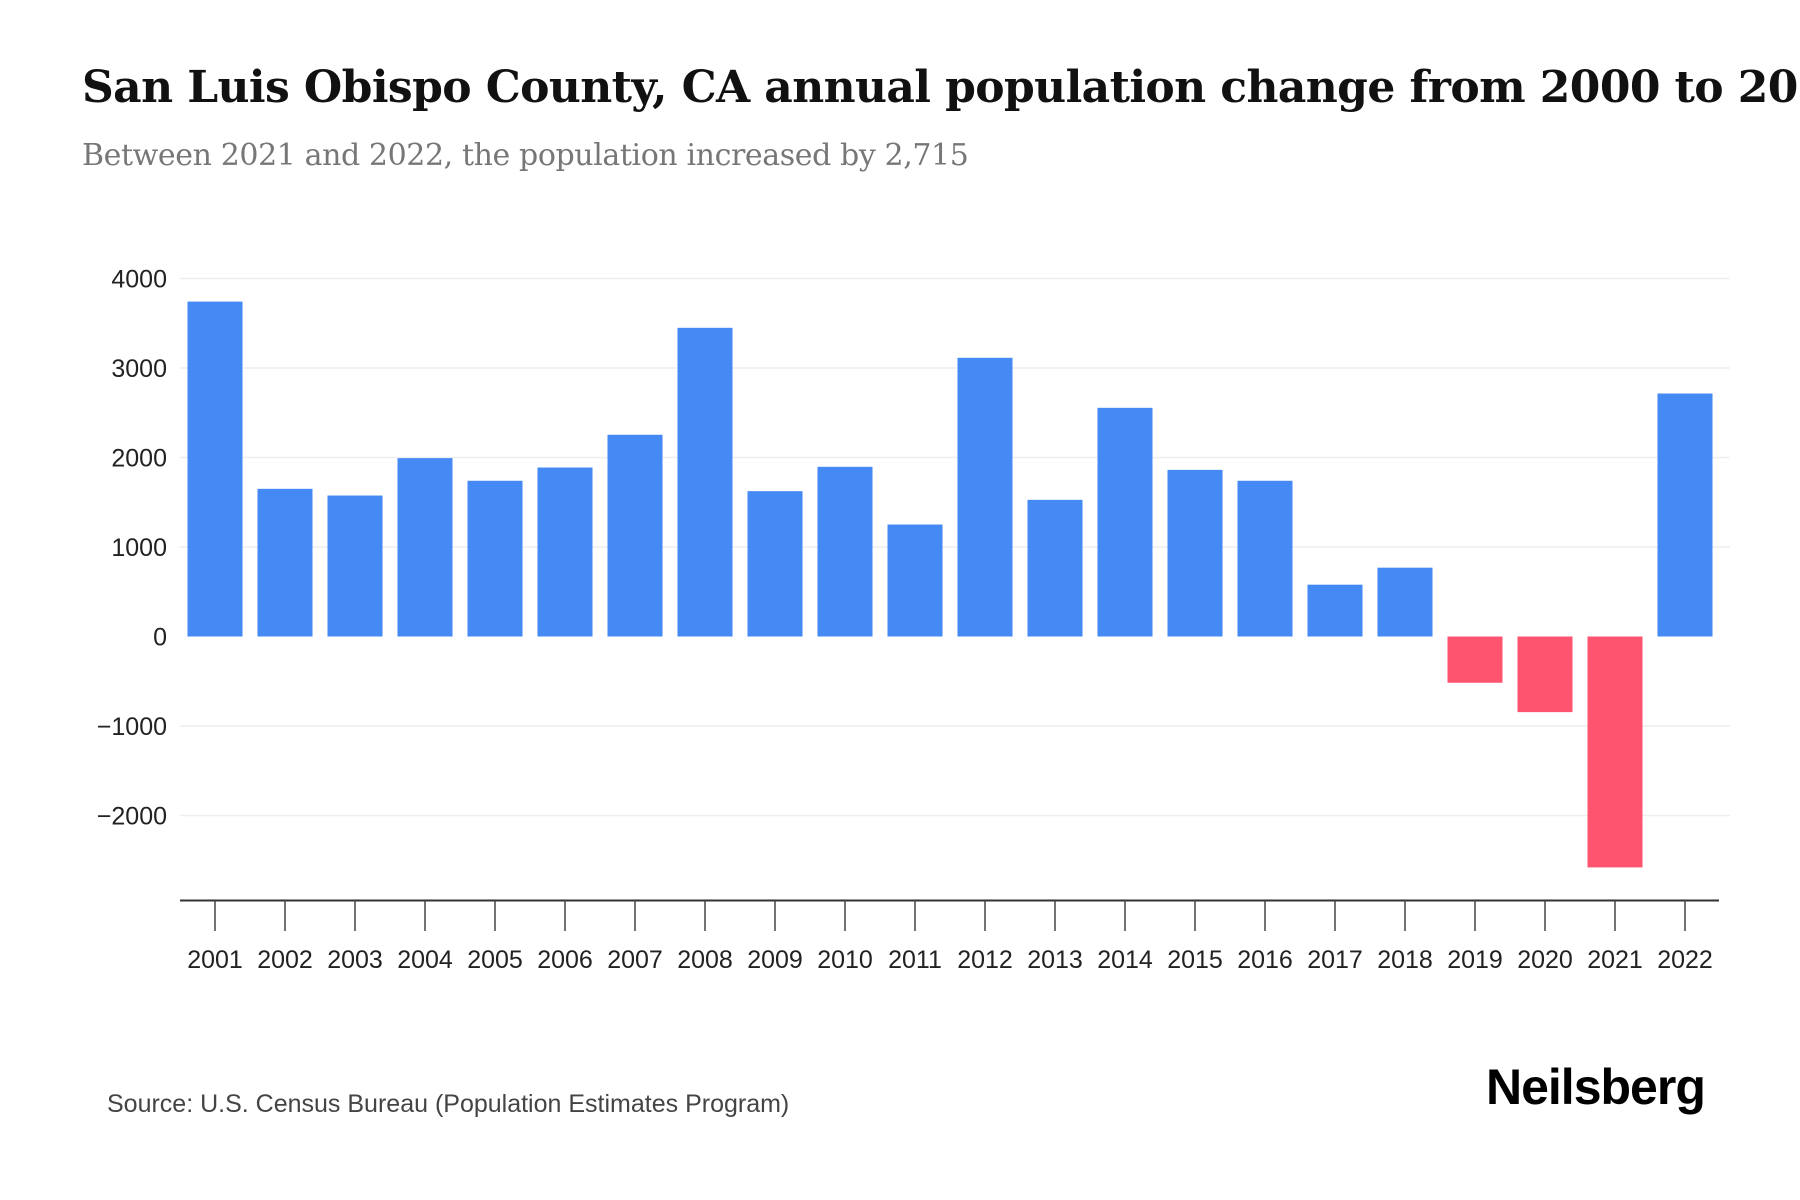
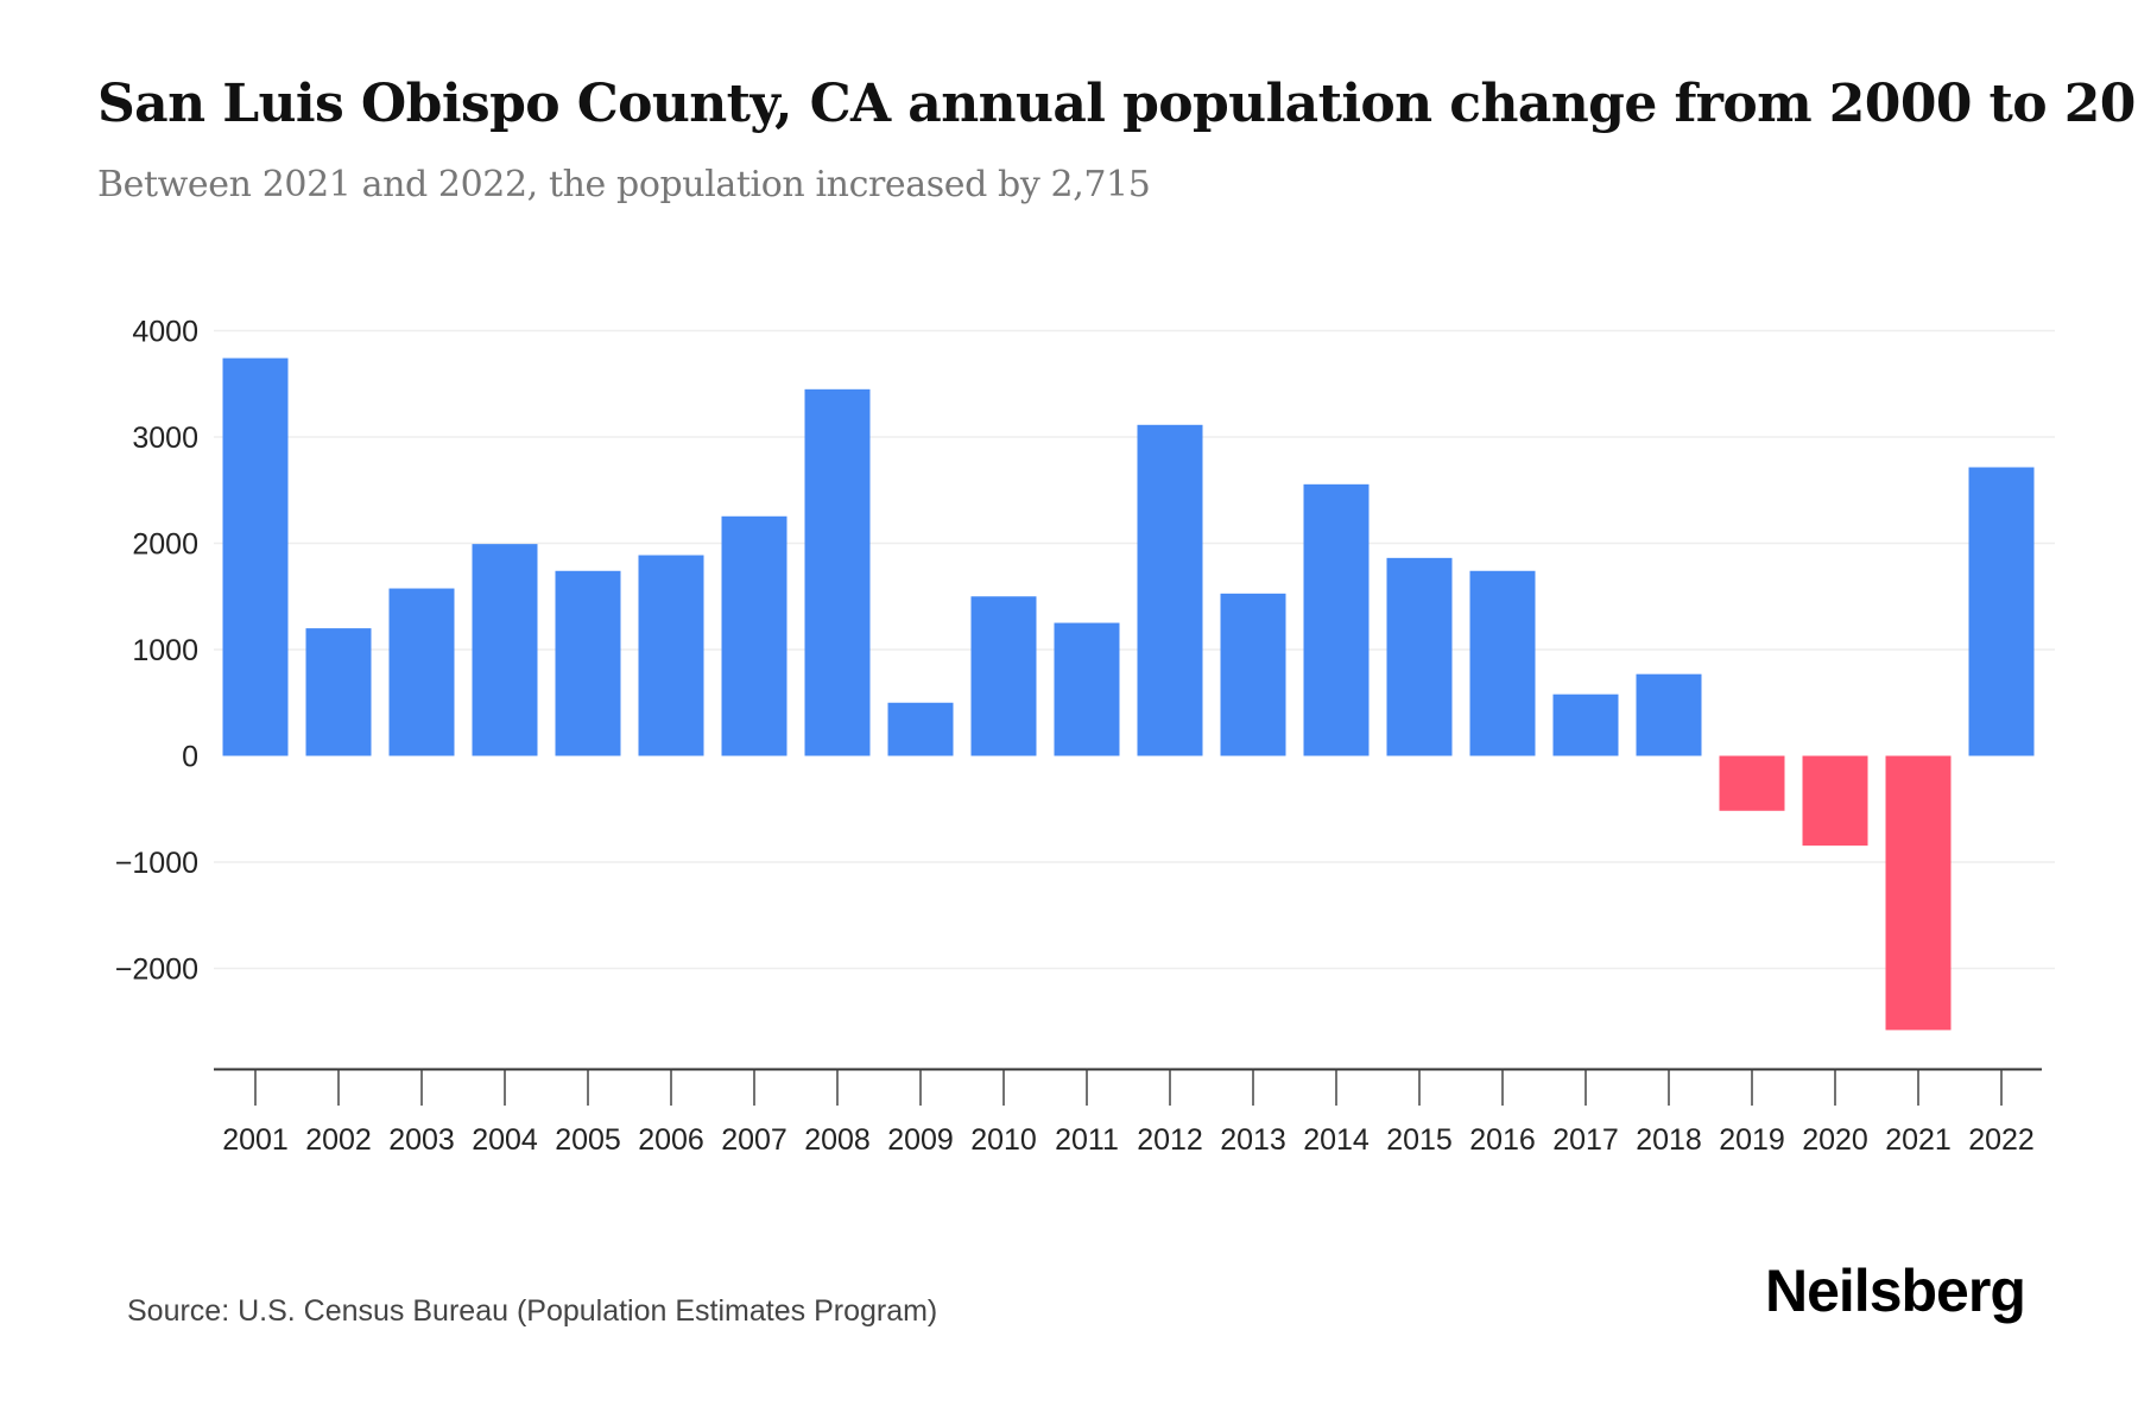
2002: 1600 -> 1200
2009: 1600 -> 500
2010: 1900 -> 1500
